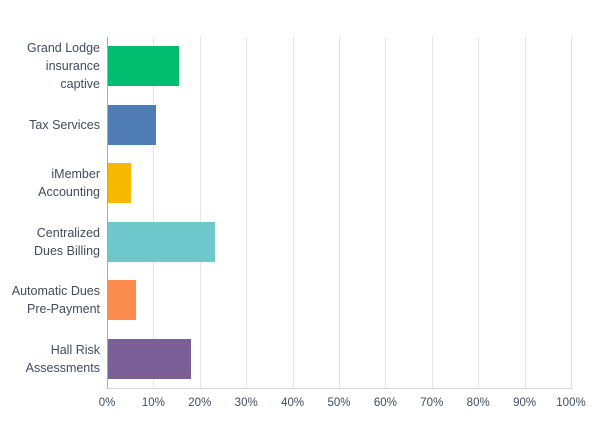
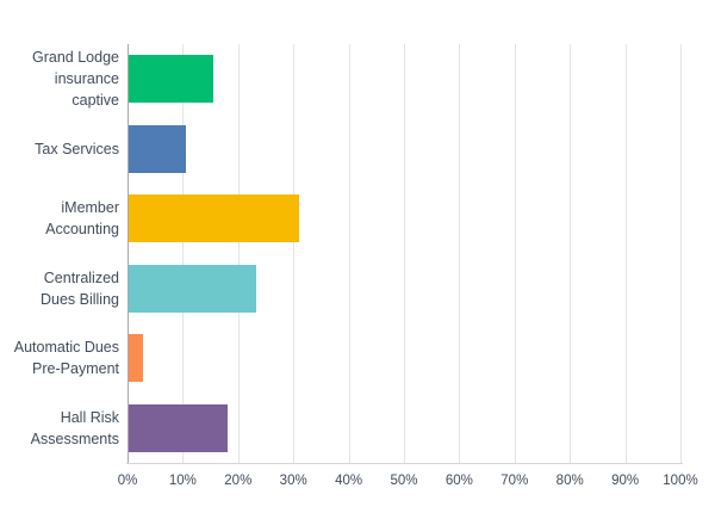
iMember Accounting: 5% -> 31%
Automatic Dues Pre-Payment: 6% -> 3%
